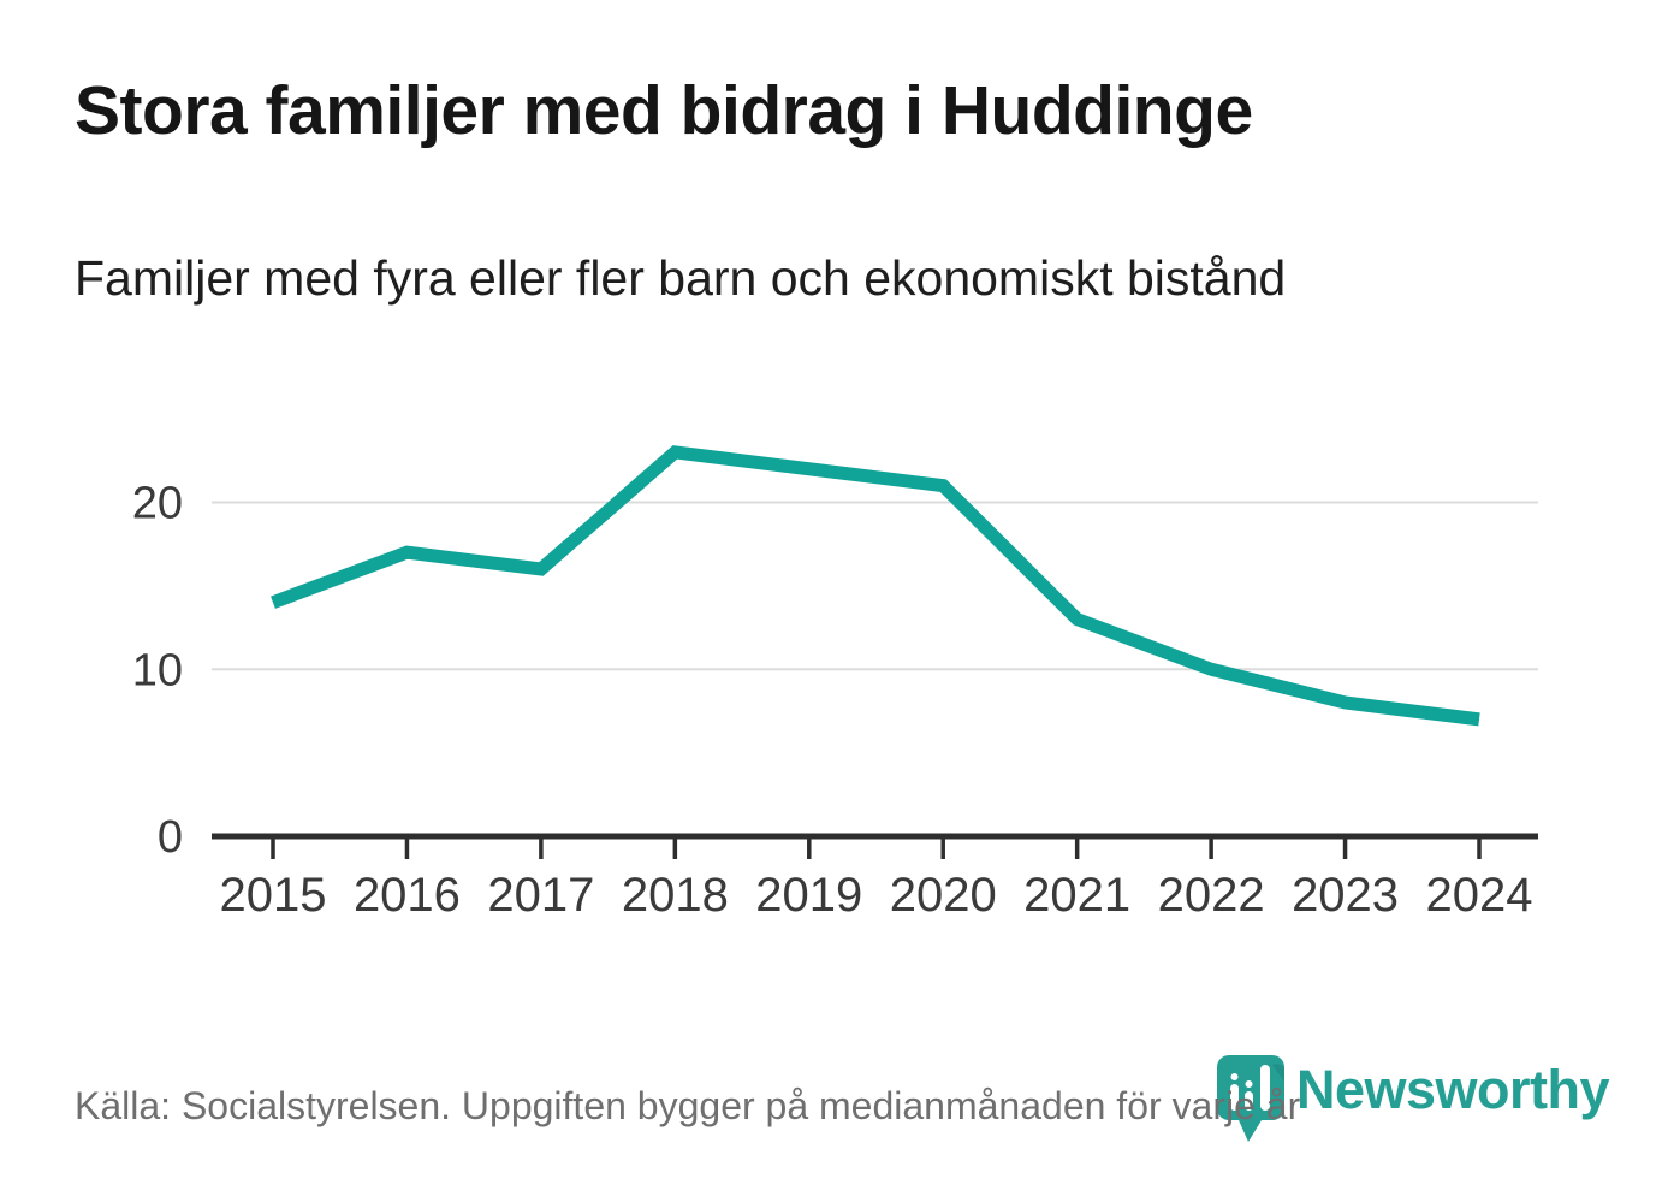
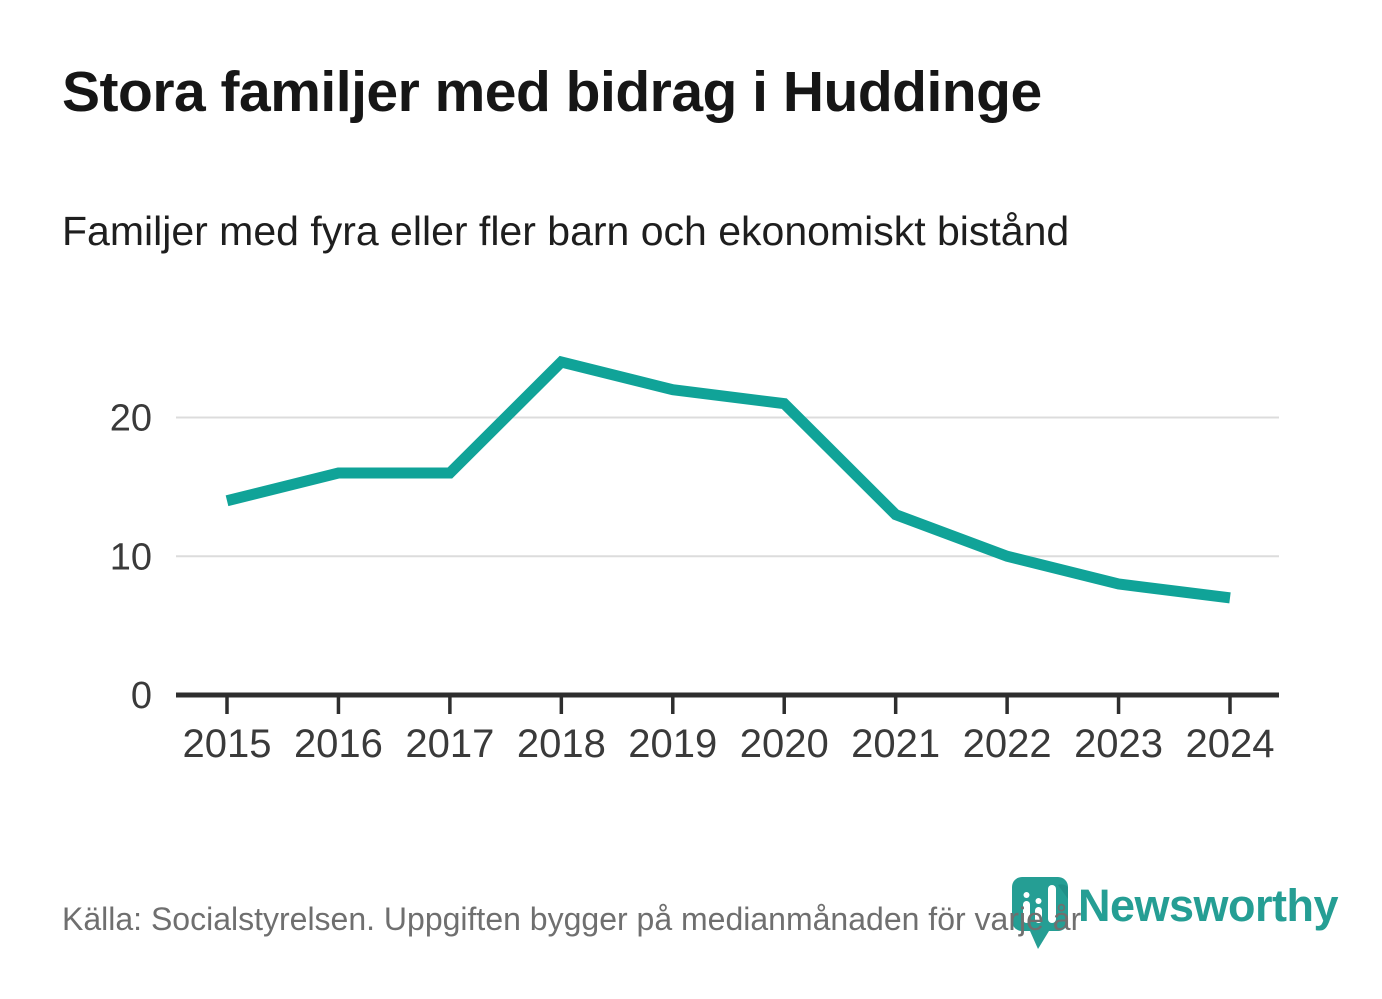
2016: 17 -> 16
2018: 23 -> 24
